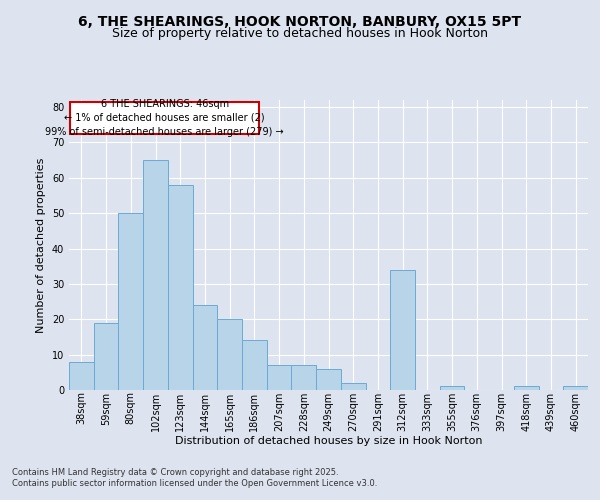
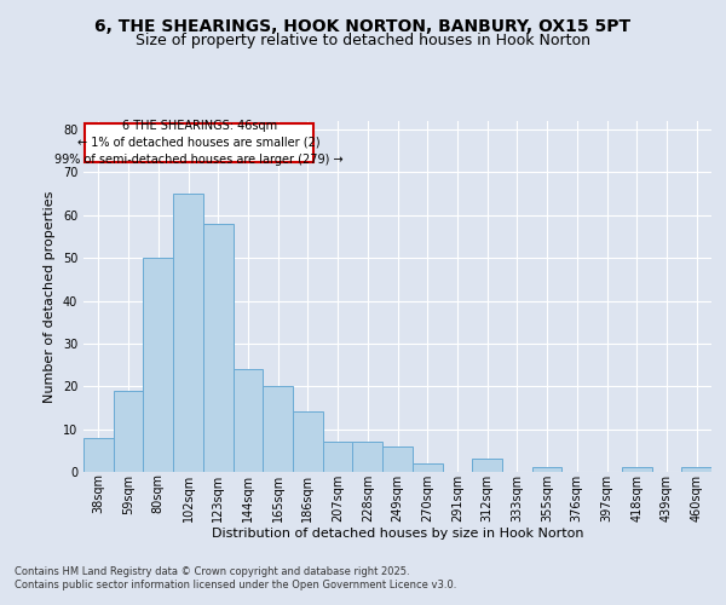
312sqm: 34 -> 3
